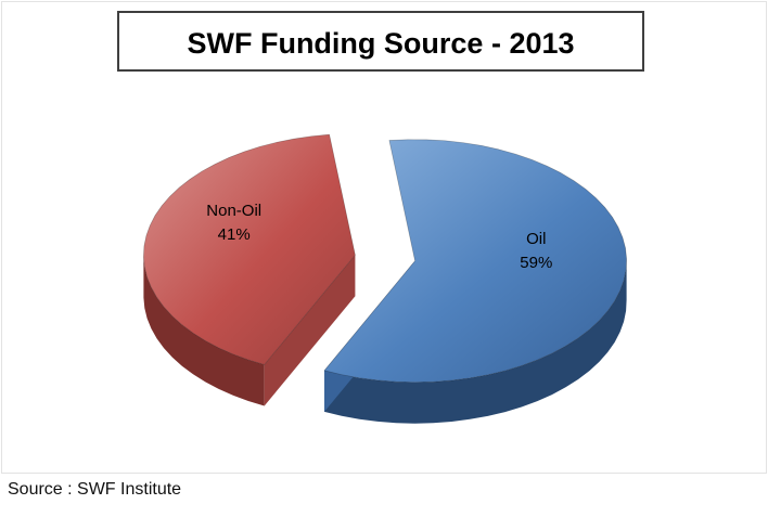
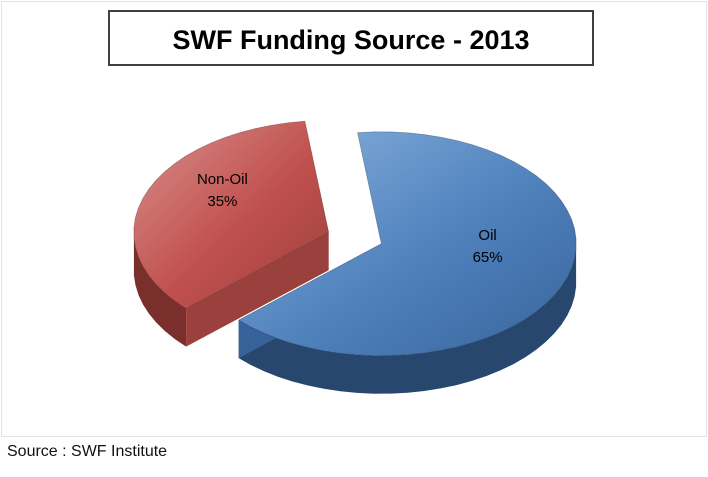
Oil: 59% -> 65%
Non-Oil: 41% -> 35%
